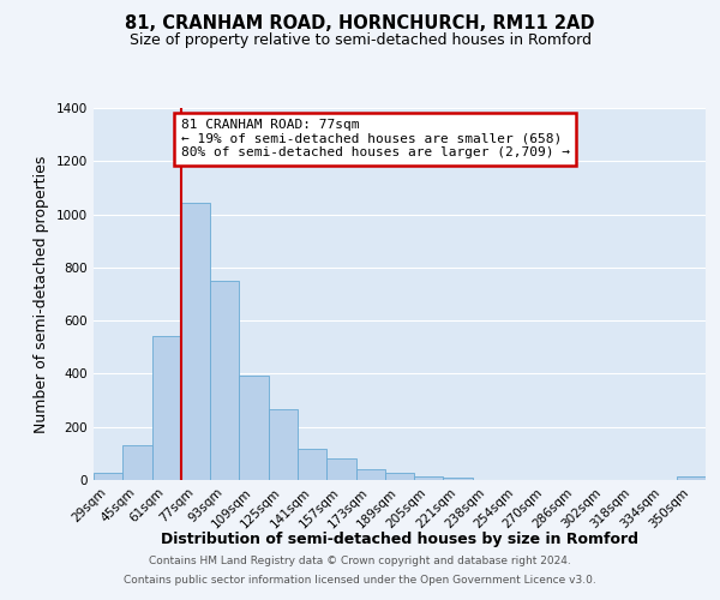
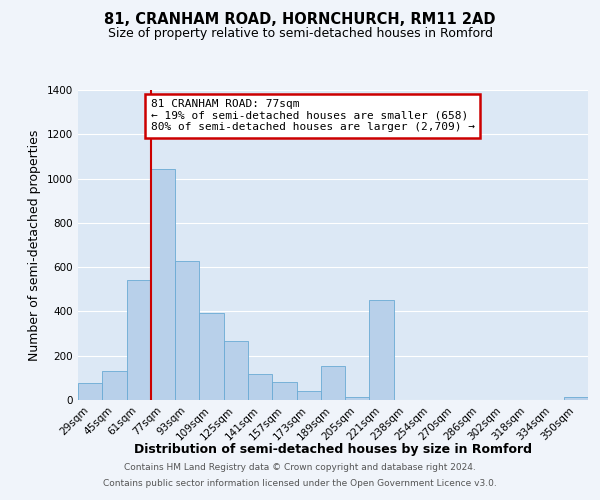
29sqm: 25 -> 75
93sqm: 750 -> 630
189sqm: 28 -> 155
221sqm: 10 -> 450
